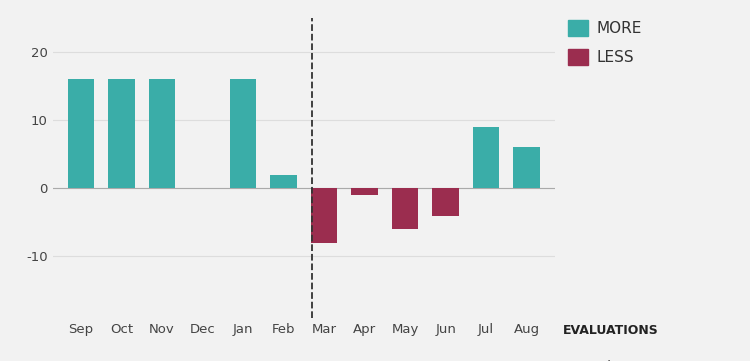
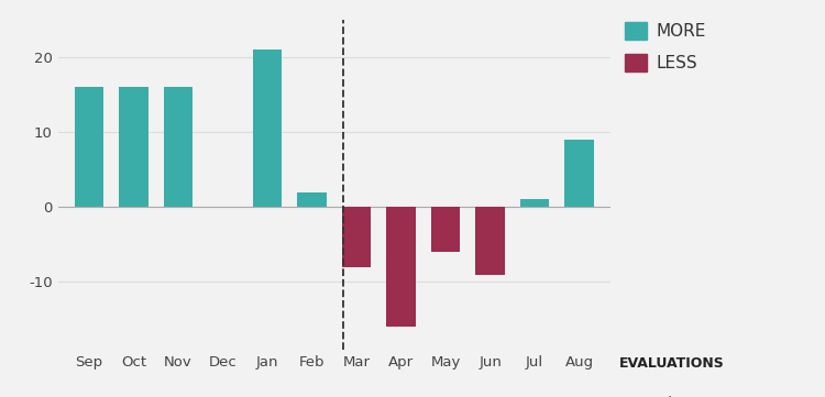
Jan: 16 -> 21
Apr: -1 -> -16
Jun: -4 -> -9
Jul: 9 -> 1
Aug: 6 -> 9
